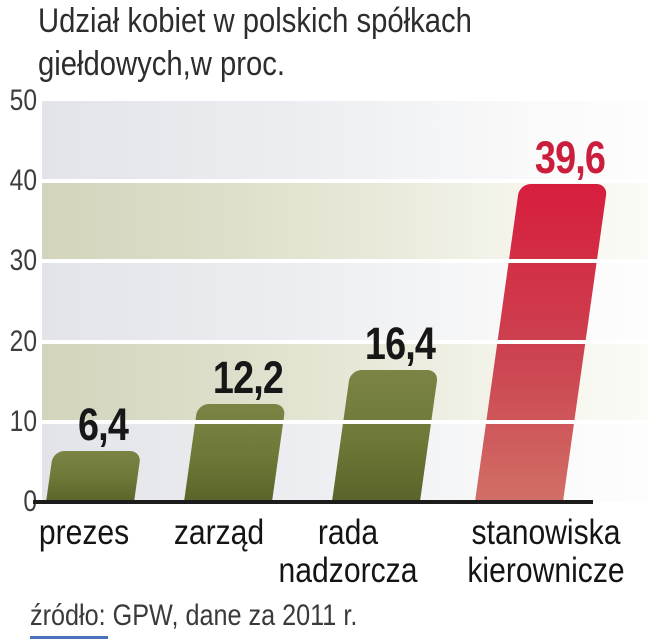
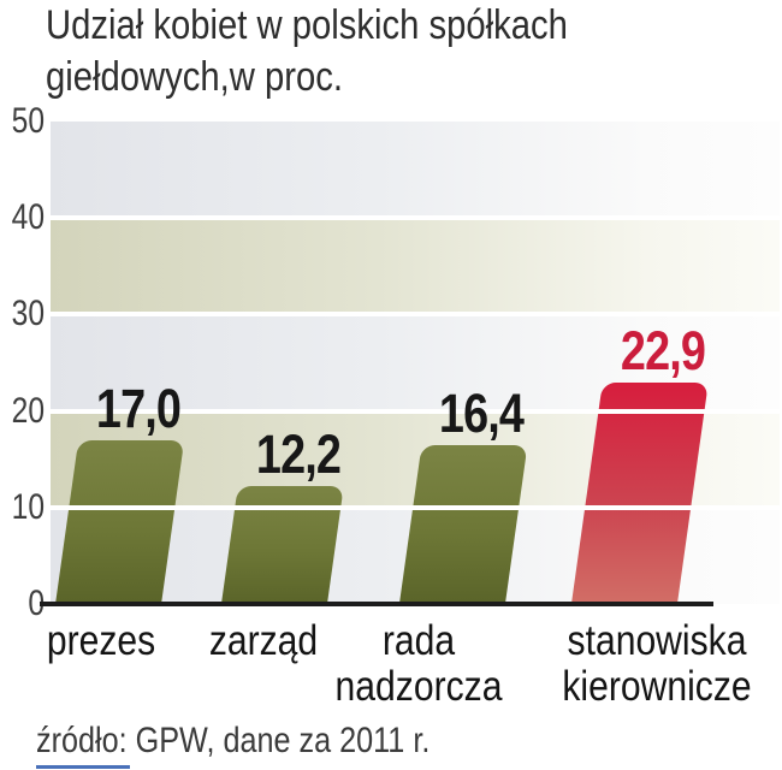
prezes: 6,4 -> 17,0
stanowiska kierownicze: 39,6 -> 22,9
